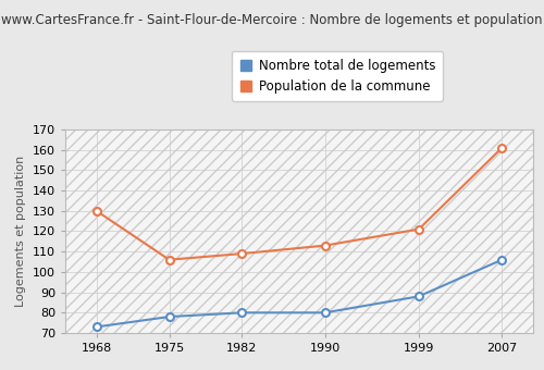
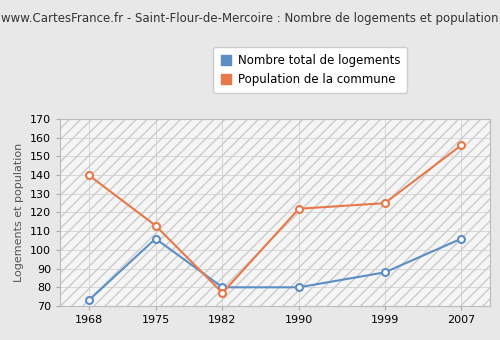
Population de la commune/1968: 130 -> 140
Nombre total de logements/1975: 78 -> 106
Population de la commune/1975: 106 -> 113
Population de la commune/1982: 109 -> 77
Population de la commune/1990: 113 -> 122
Population de la commune/1999: 121 -> 125
Population de la commune/2007: 161 -> 156
